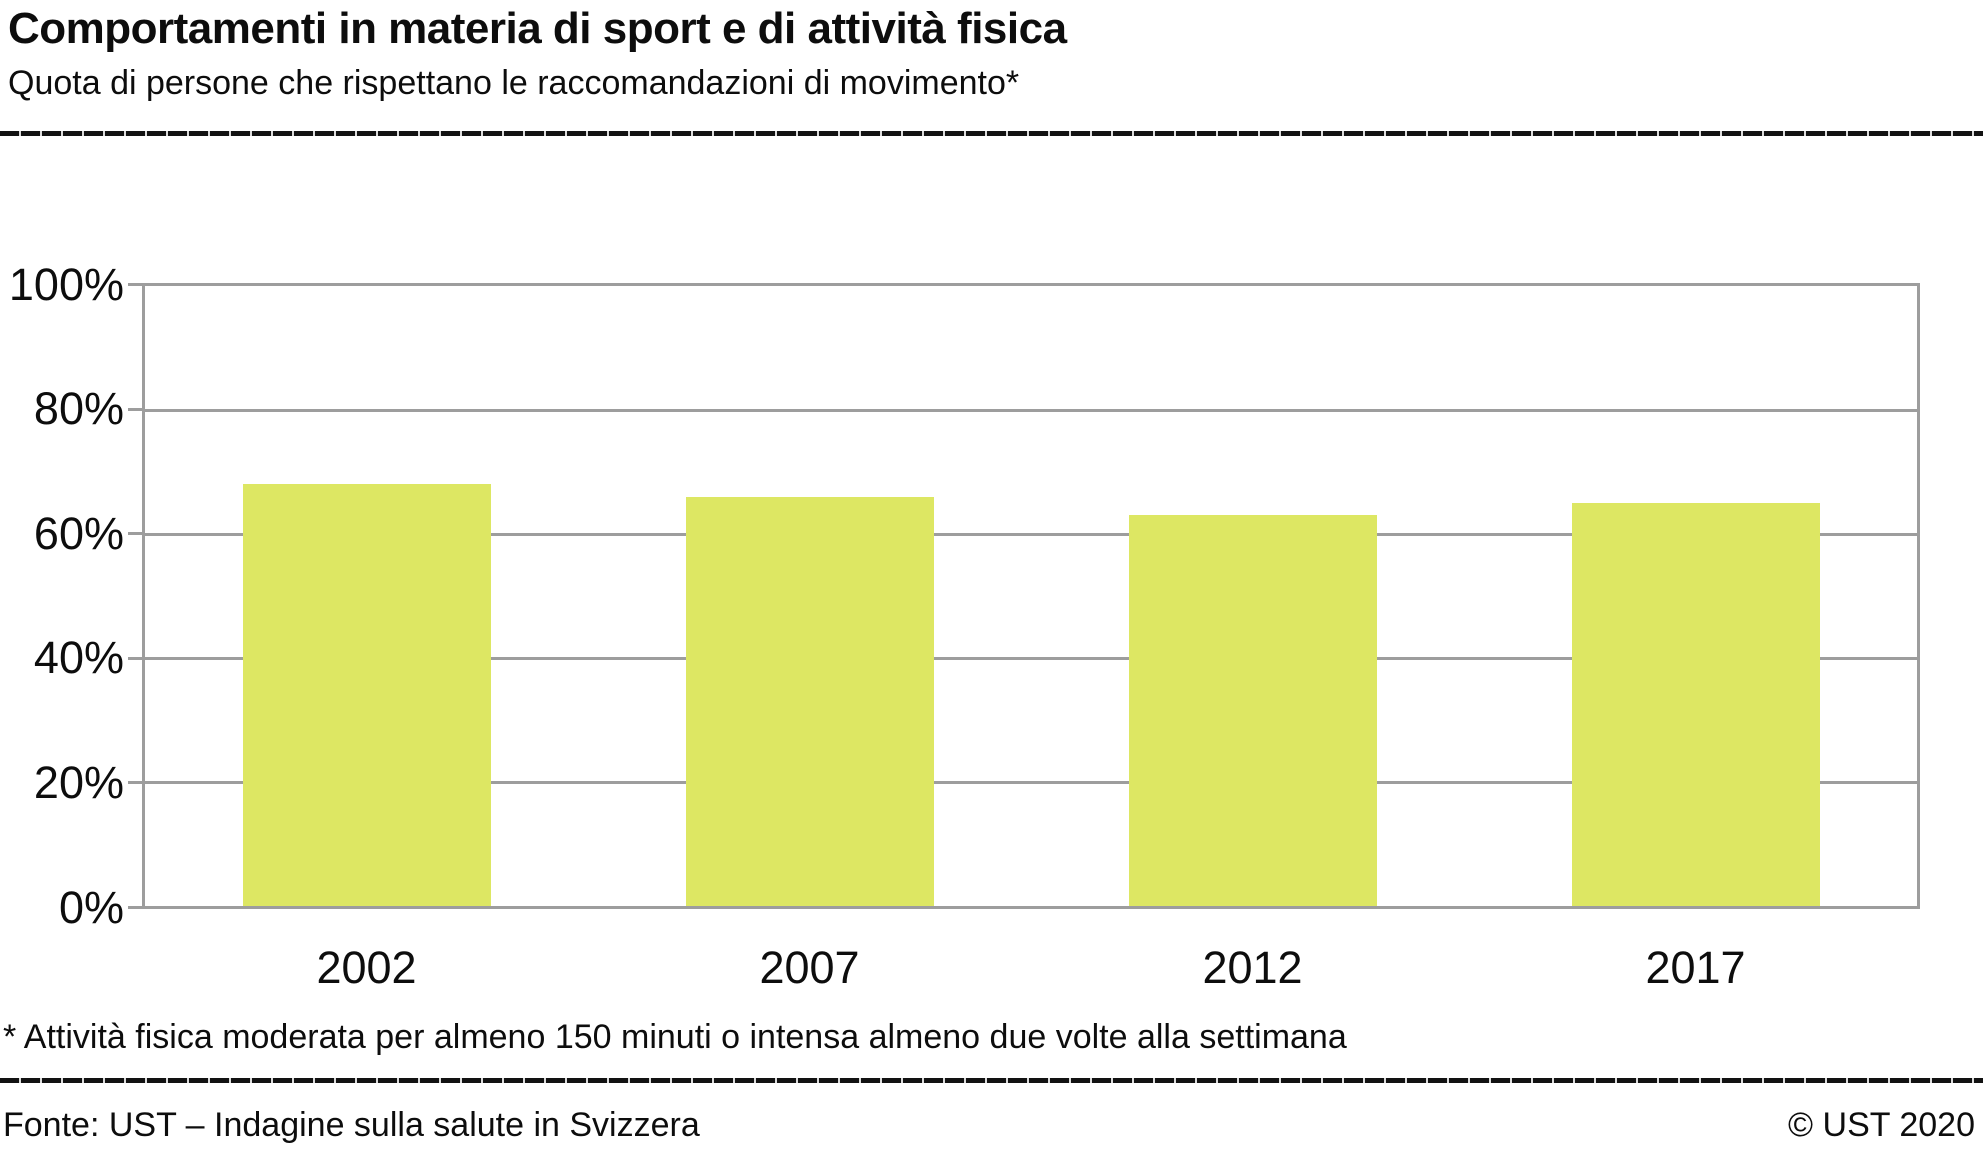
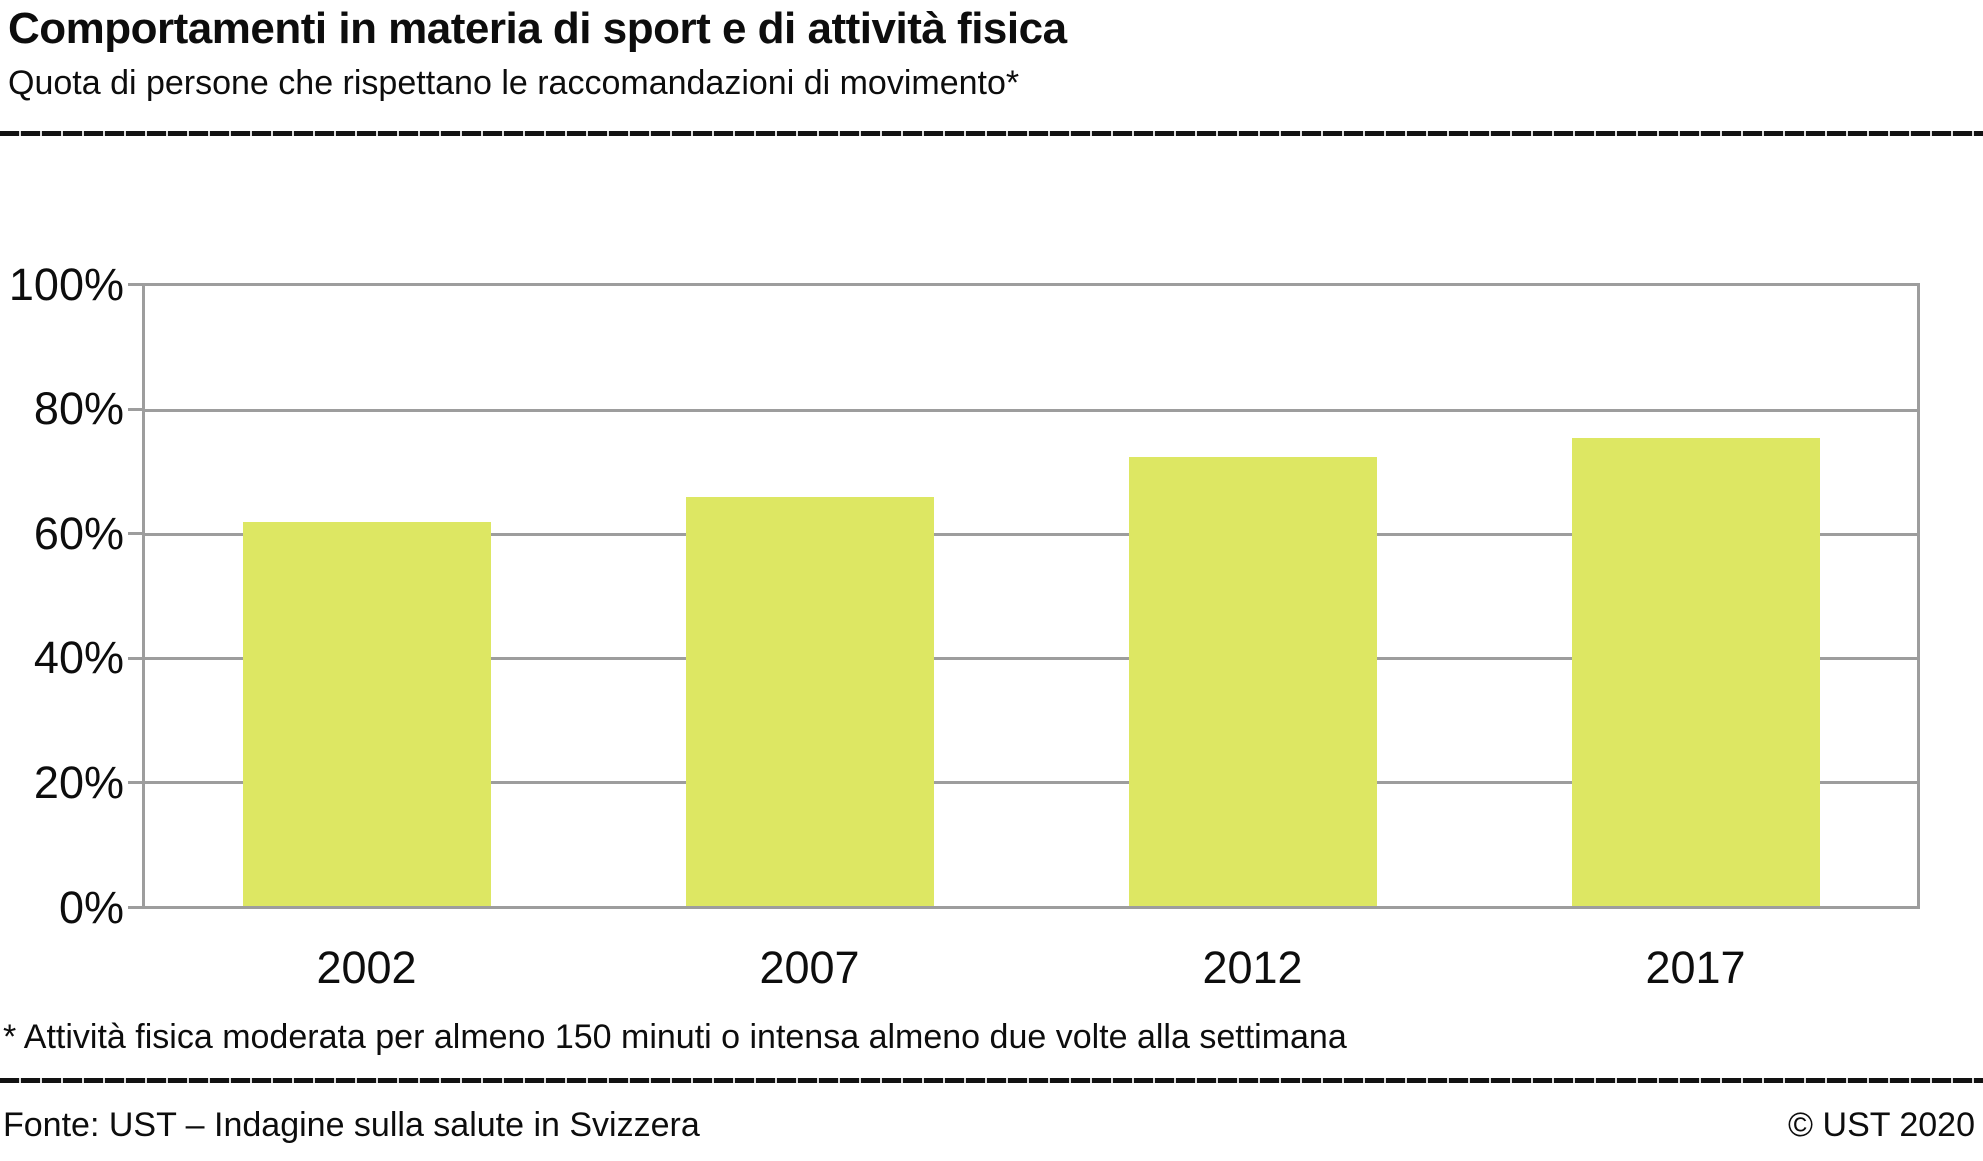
2002: 68% -> 62%
2012: 63% -> 72%
2017: 65% -> 76%
